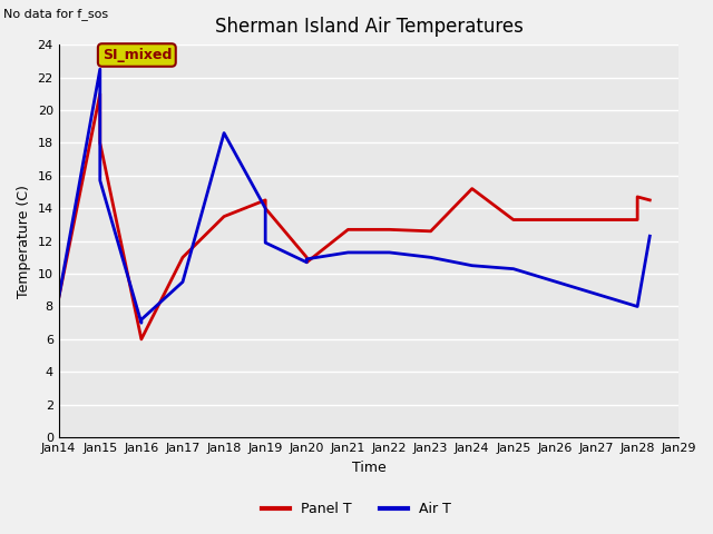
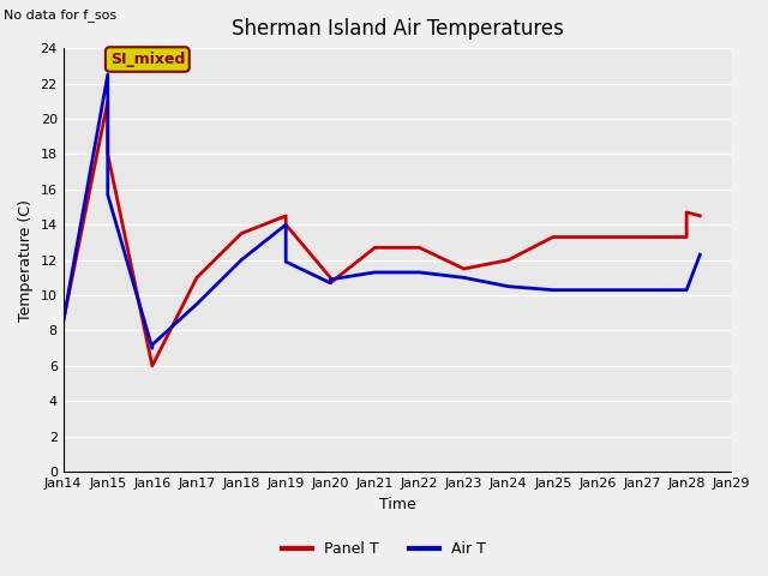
Air T/Jan18: 18.6 -> 12.0
Panel T/Jan23: 12.6 -> 11.5
Panel T/Jan24: 15.2 -> 12.0
Air T/Jan28: 8.0 -> 10.3
